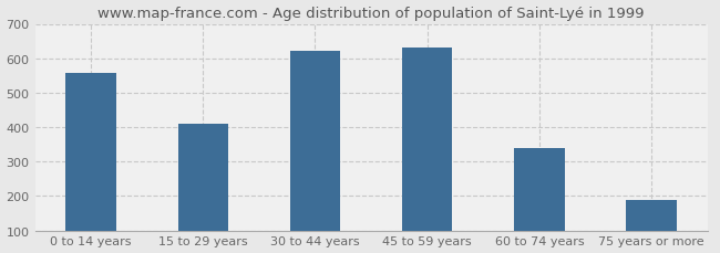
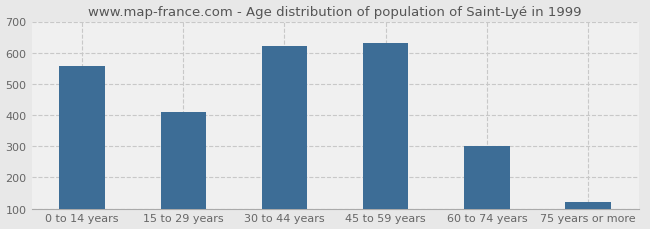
60 to 74 years: 340 -> 302
75 years or more: 190 -> 120
